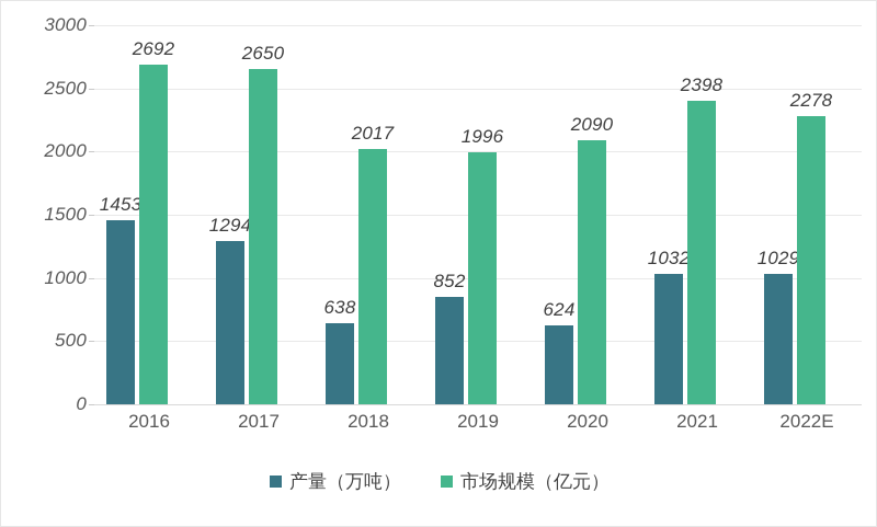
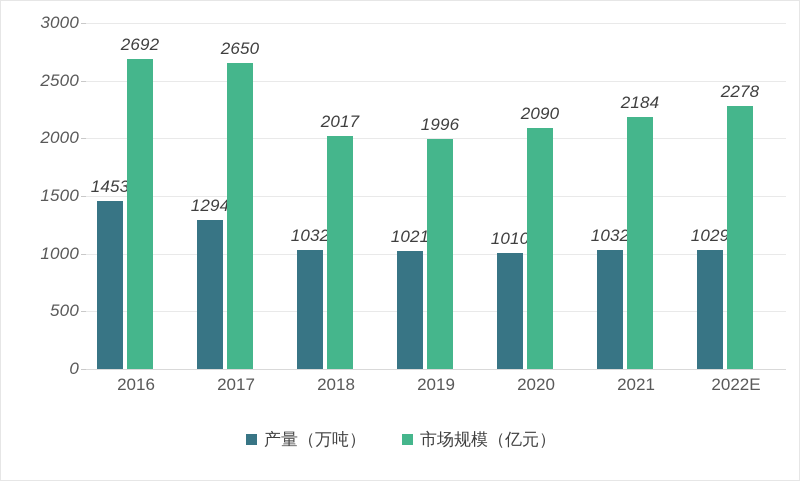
产量（万吨）/2018: 638 -> 1032
产量（万吨）/2019: 852 -> 1021
产量（万吨）/2020: 624 -> 1010
市场规模（亿元）/2021: 2398 -> 2184
